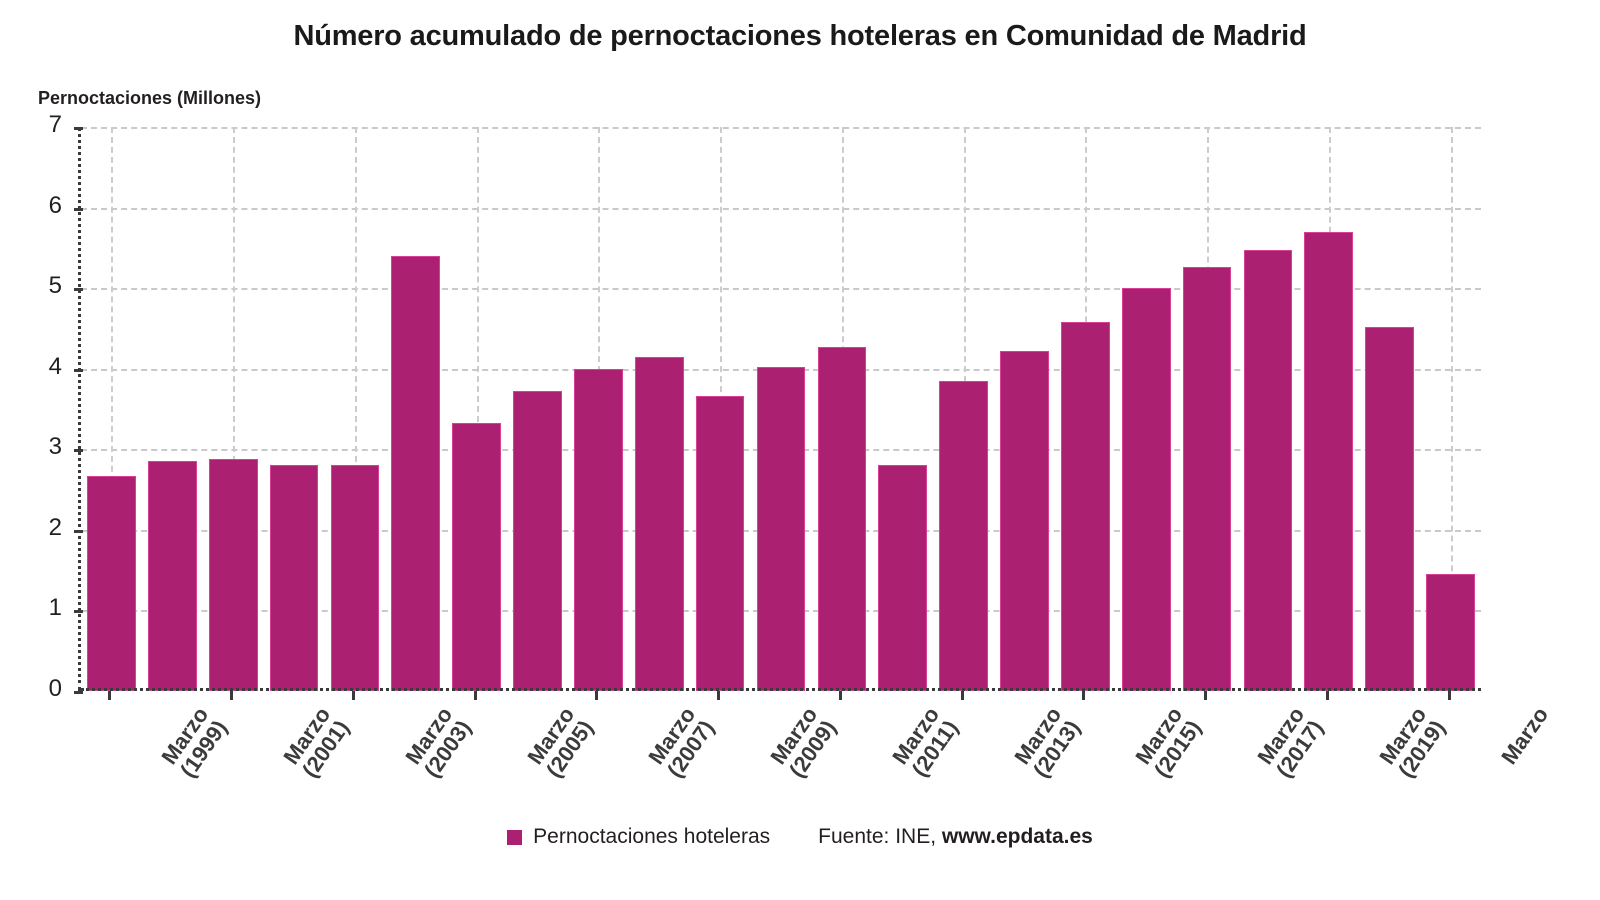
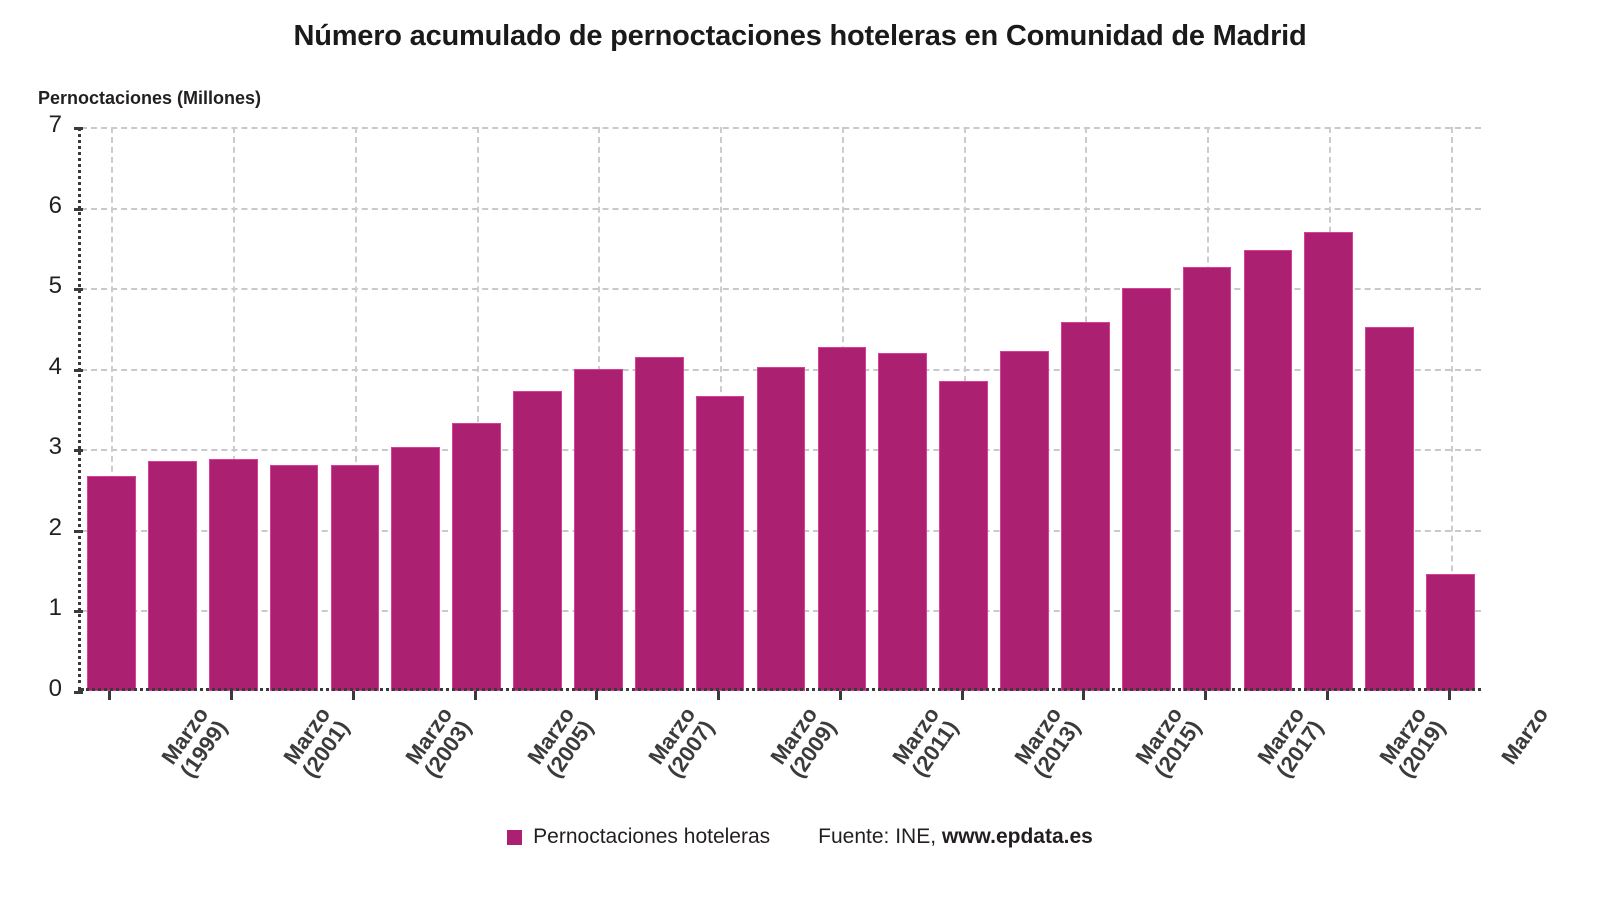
Marzo (2003): 5.4 -> 3.0
Marzo (2011): 2.8 -> 4.2
